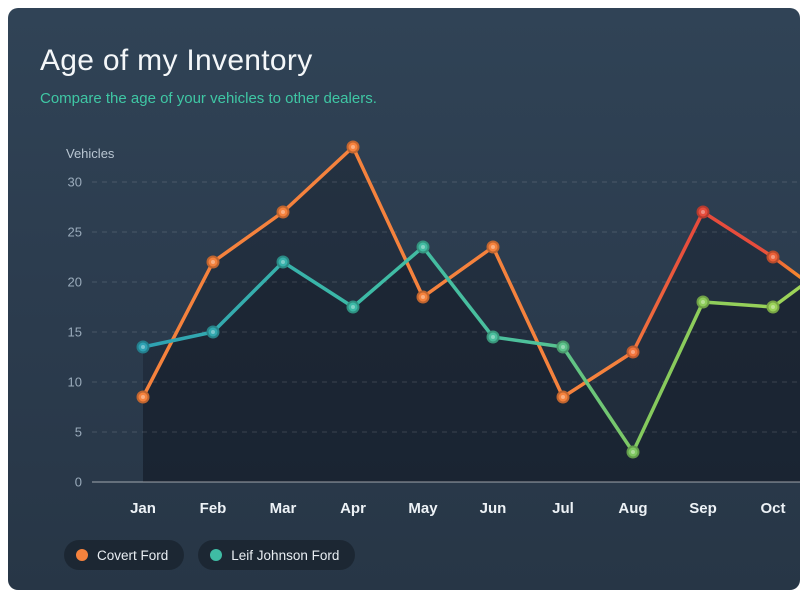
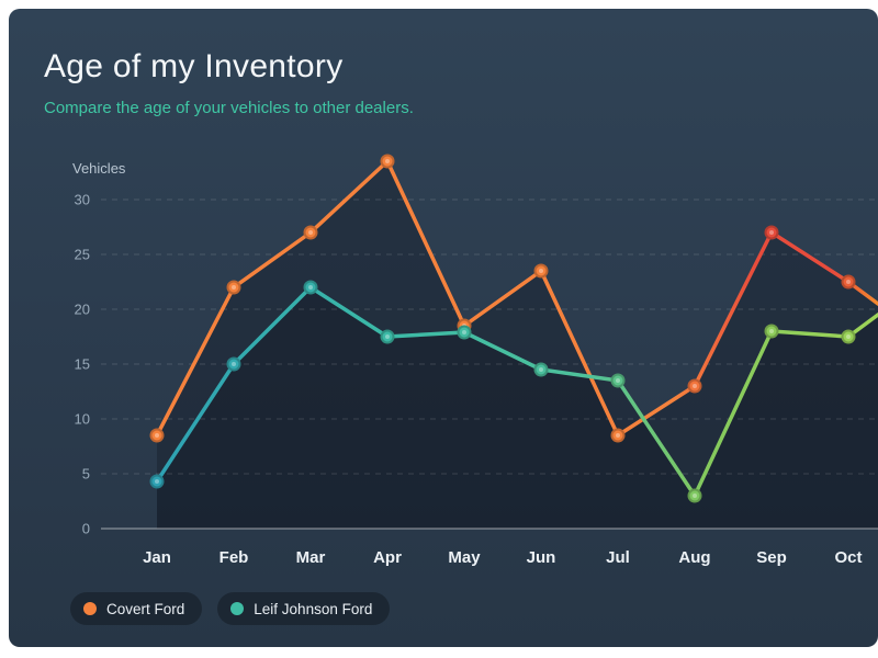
Leif Johnson Ford/Jan: 13.5 -> 4.3
Leif Johnson Ford/May: 23.5 -> 17.9
